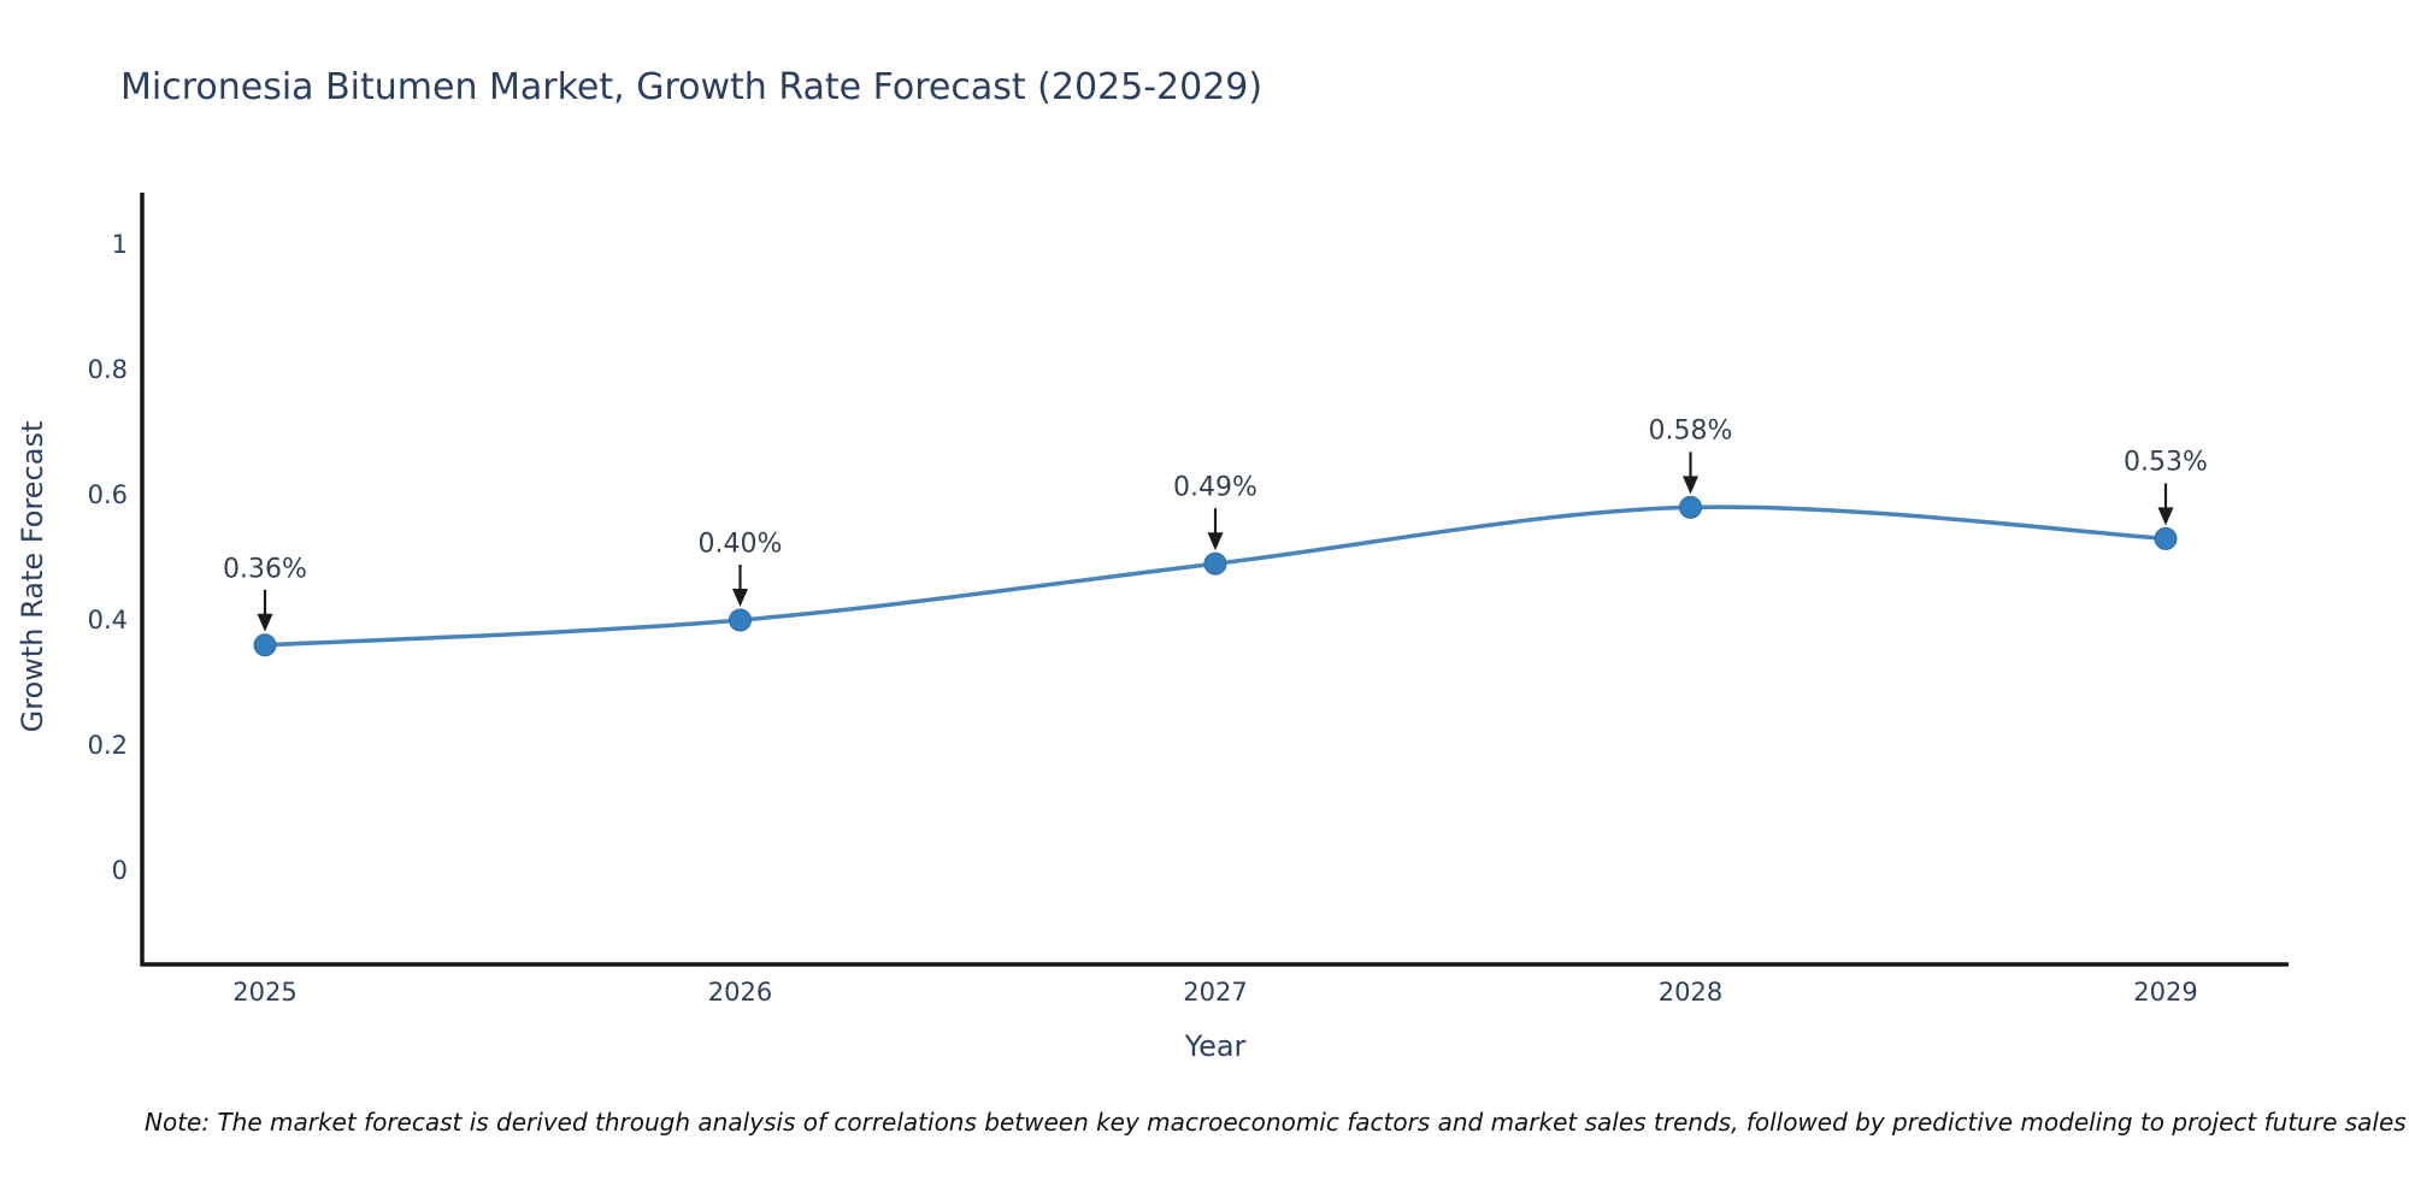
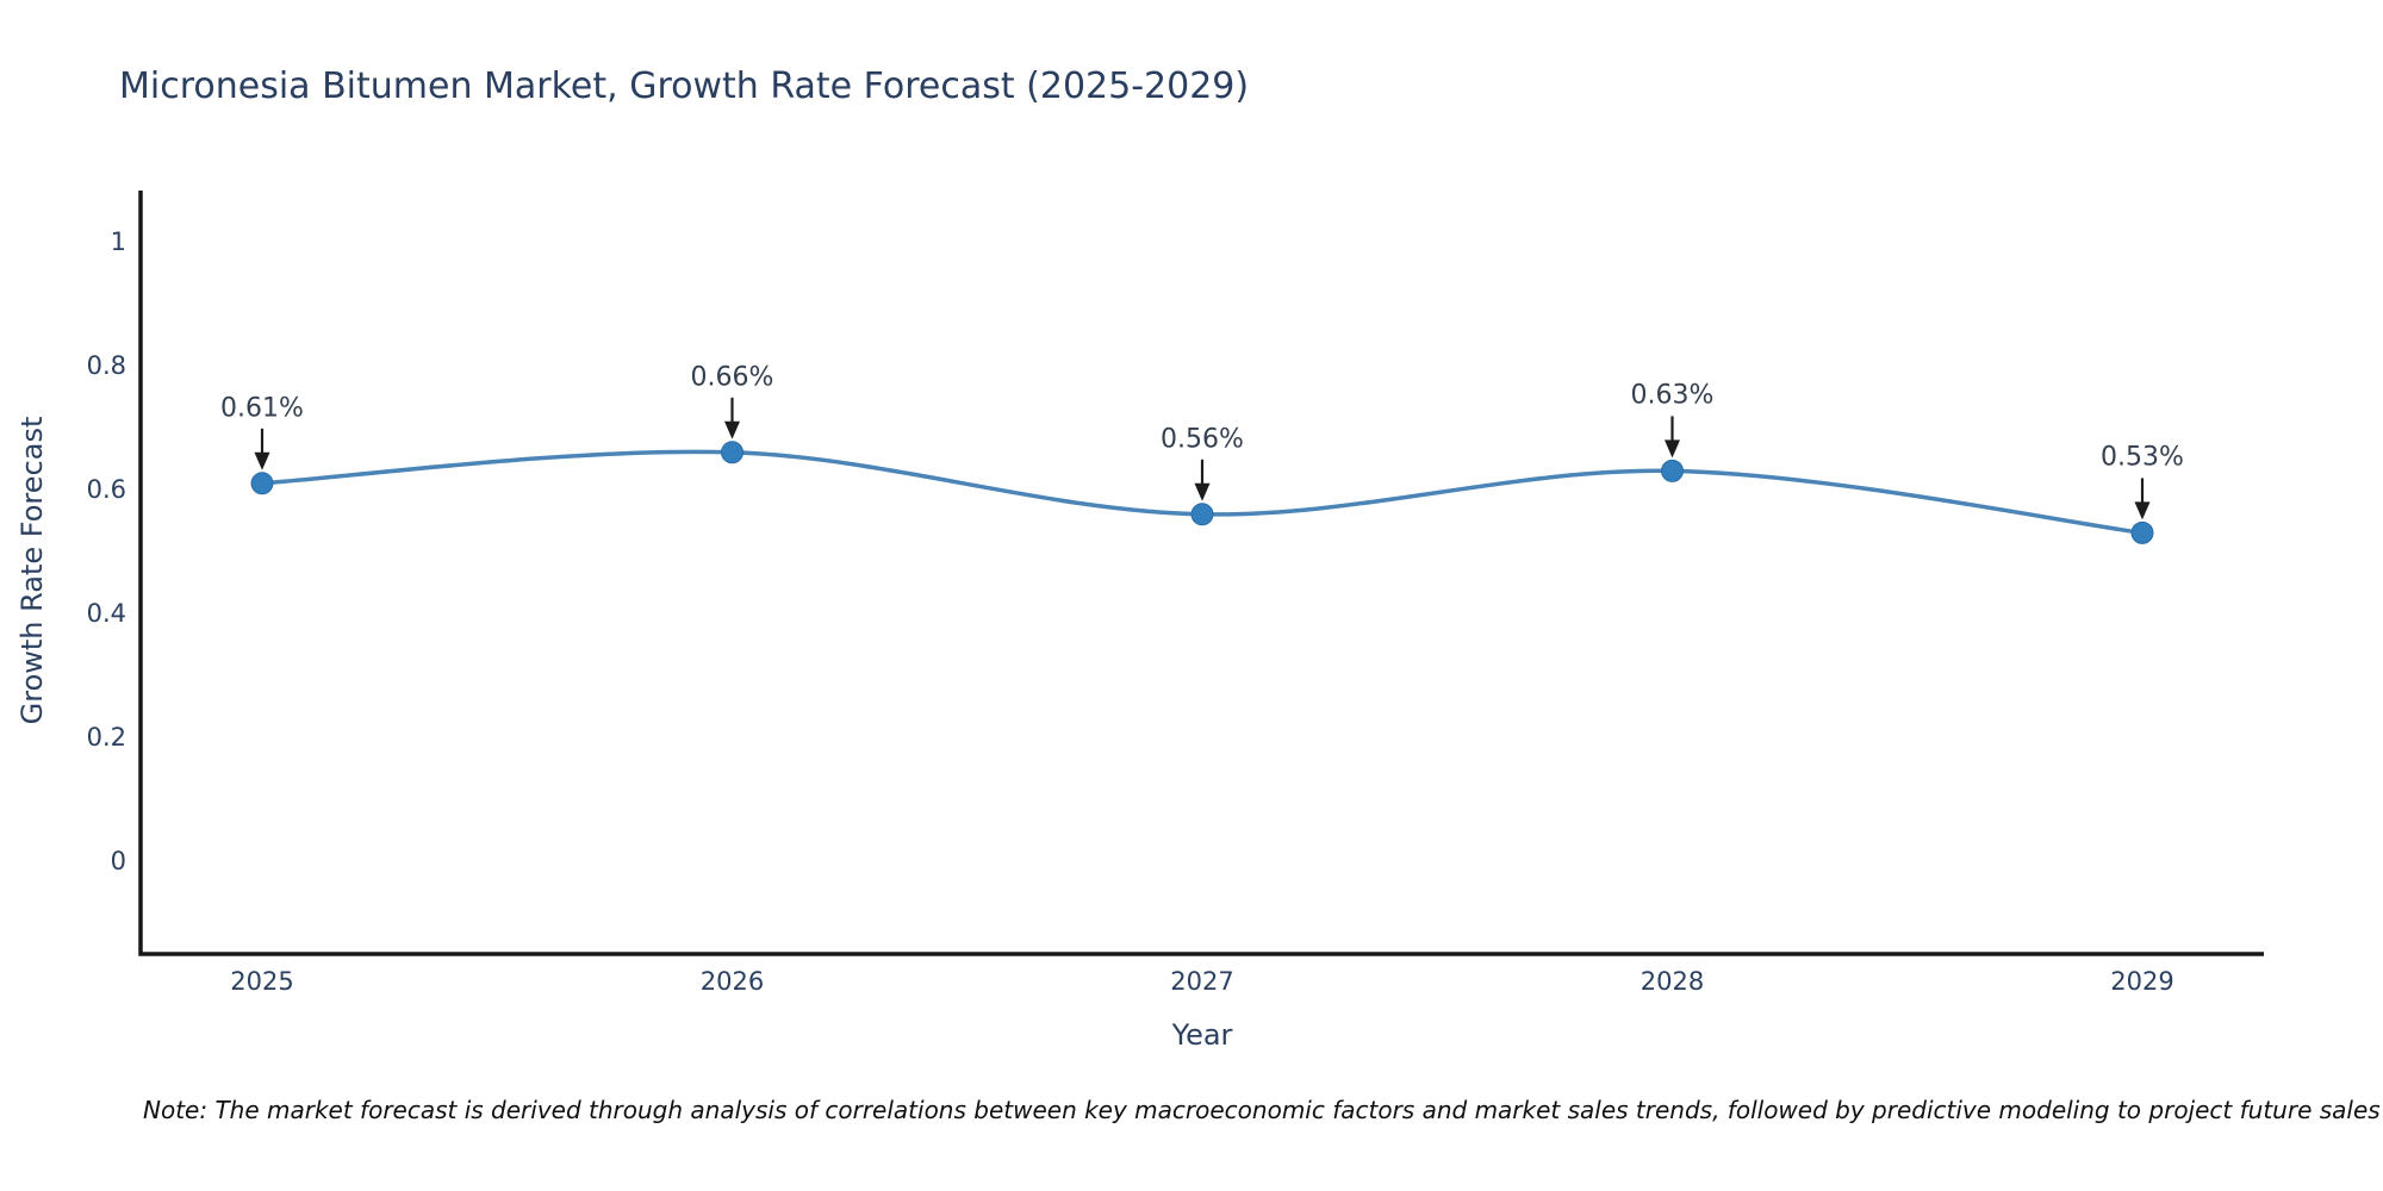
2025: 0.36% -> 0.61%
2026: 0.40% -> 0.66%
2027: 0.49% -> 0.56%
2028: 0.58% -> 0.63%
